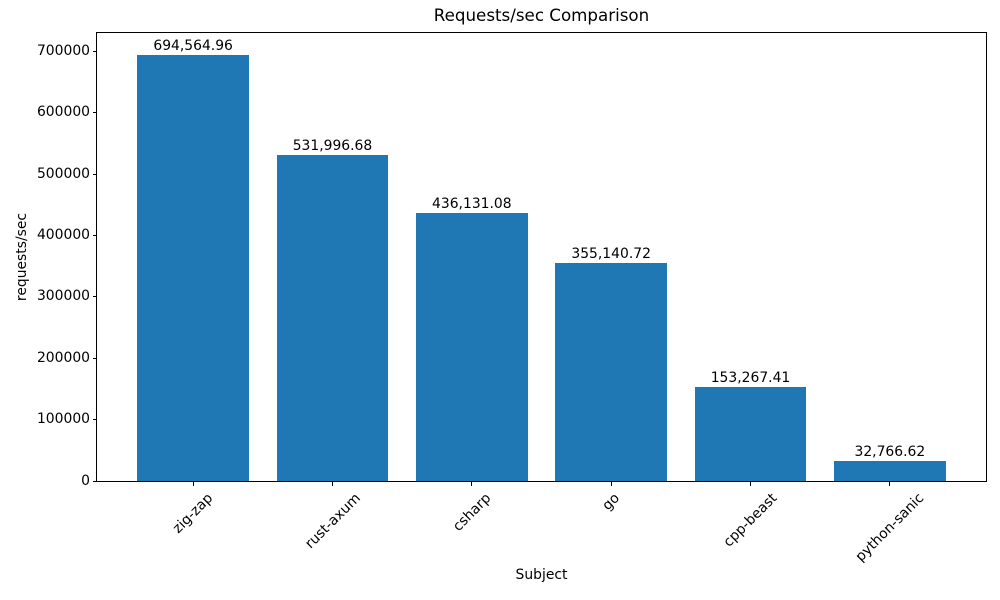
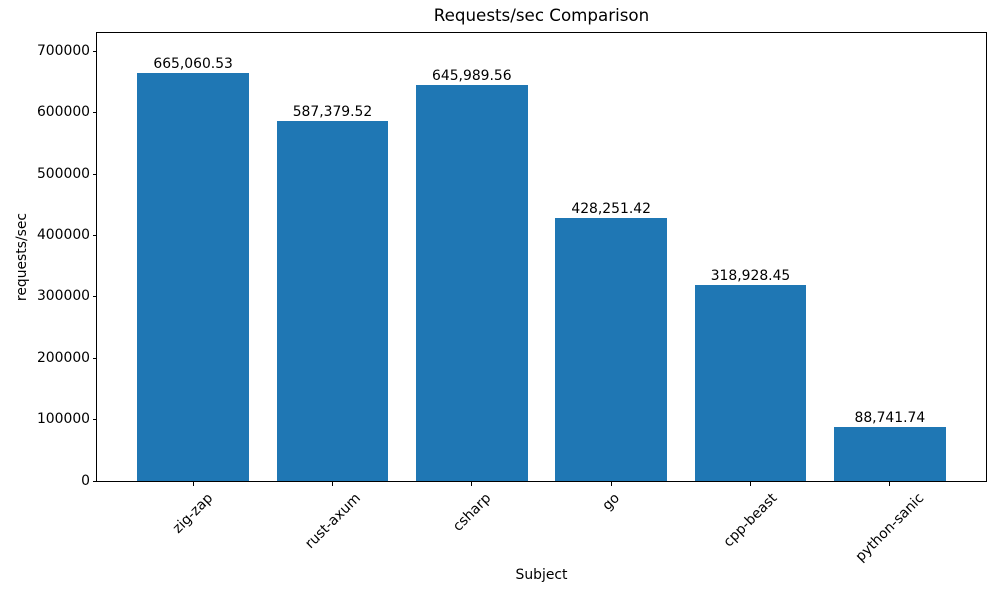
zig-zap: 694,564.96 -> 665,060.53
rust-axum: 531,996.68 -> 587,379.52
csharp: 436,131.08 -> 645,989.56
go: 355,140.72 -> 428,251.42
cpp-beast: 153,267.41 -> 318,928.45
python-sanic: 32,766.62 -> 88,741.74
